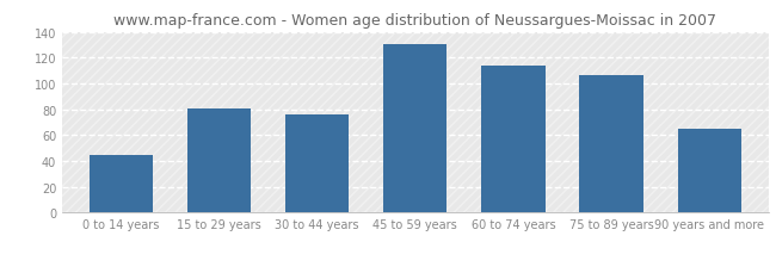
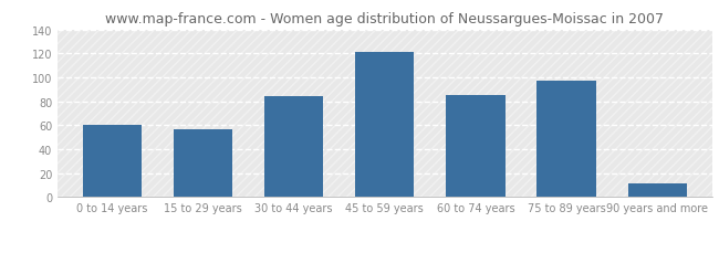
0 to 14 years: 45 -> 60
15 to 29 years: 81 -> 57
30 to 44 years: 76 -> 84
45 to 59 years: 130 -> 121
60 to 74 years: 114 -> 85
75 to 89 years: 106 -> 97
90 years and more: 65 -> 11
